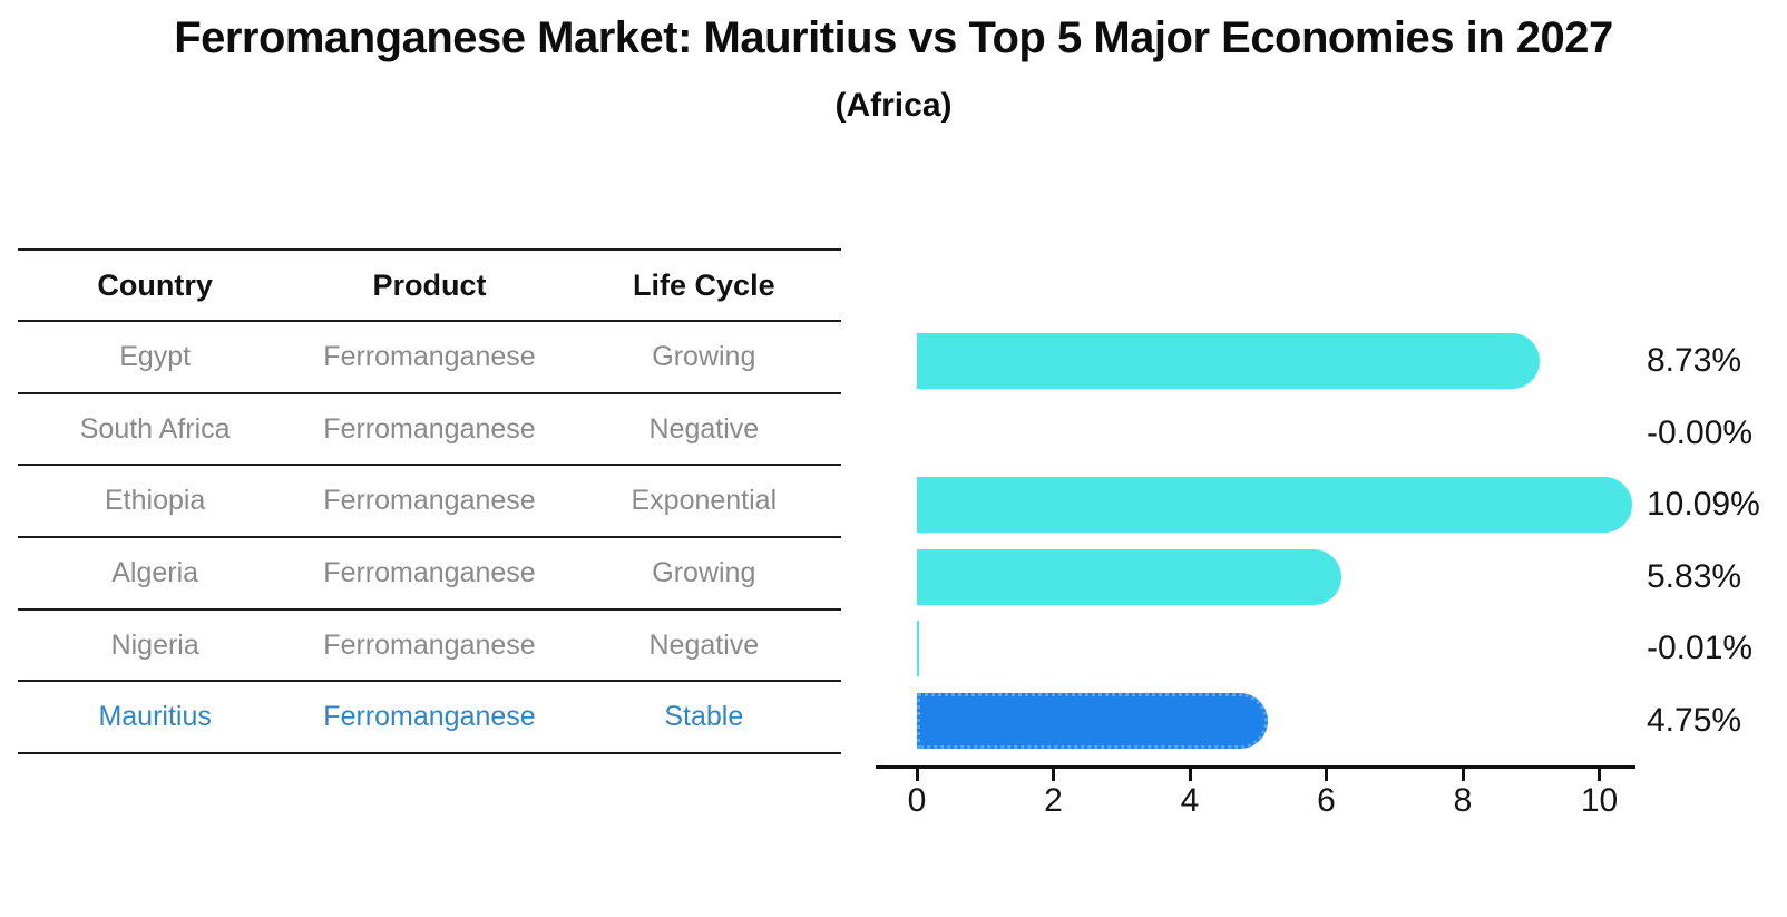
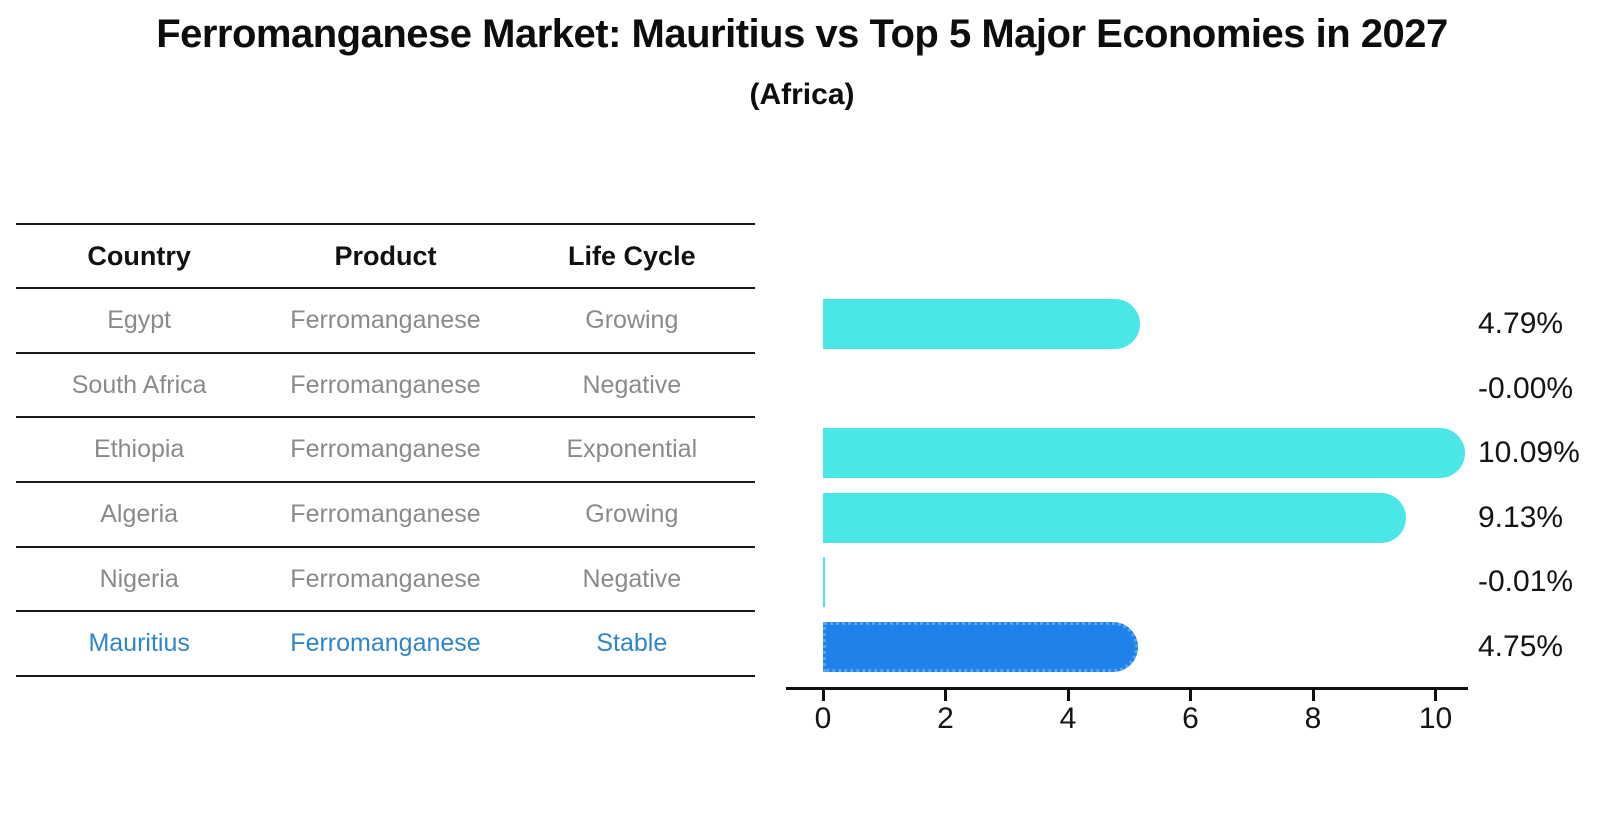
Egypt: 8.73% -> 4.79%
Algeria: 5.83% -> 9.13%
